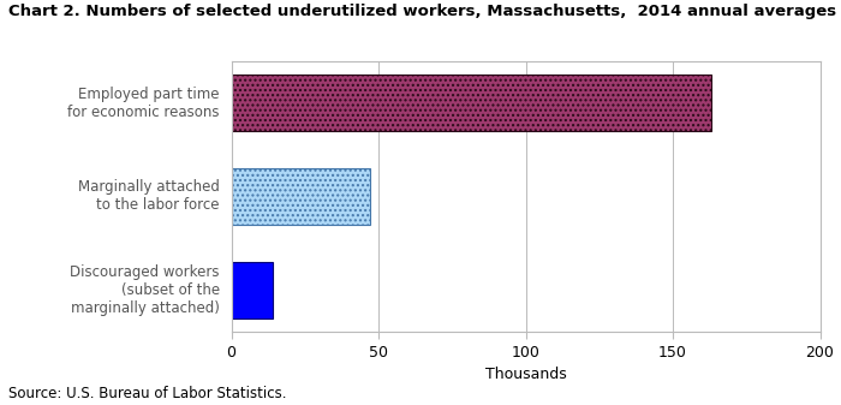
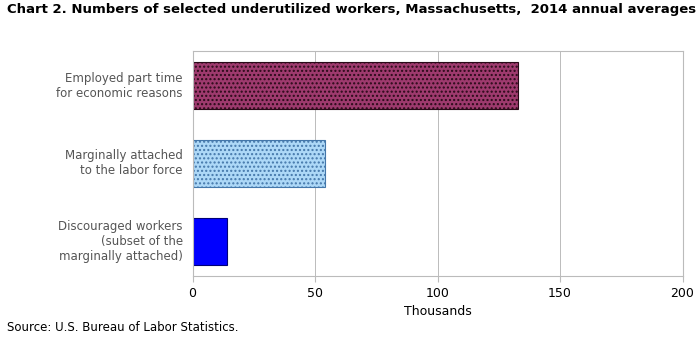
Employed part time for economic reasons: 163 -> 133
Marginally attached to the labor force: 47 -> 54
